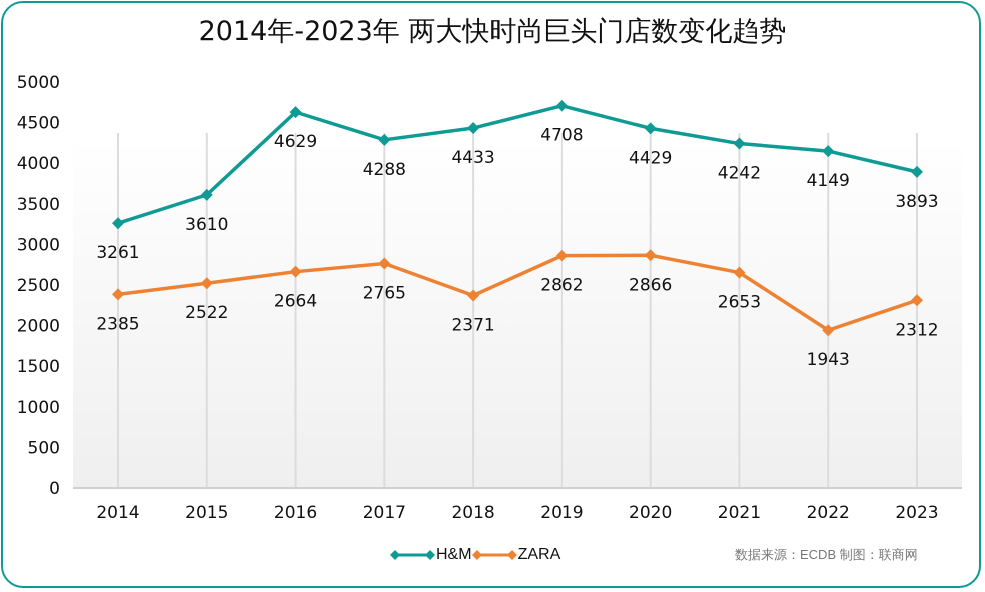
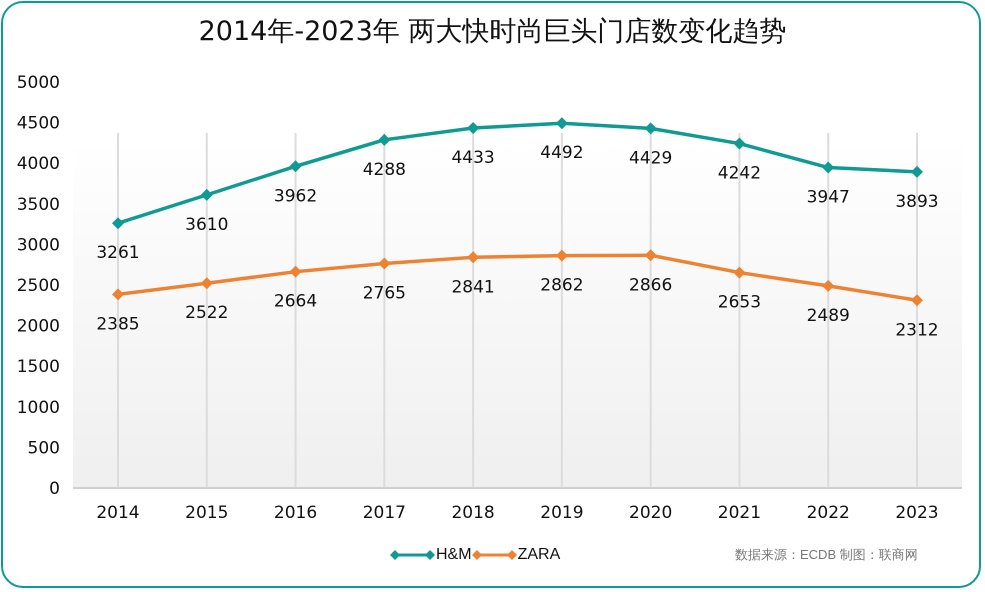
H&M/2016: 4629 -> 3962
ZARA/2018: 2371 -> 2841
H&M/2019: 4708 -> 4492
H&M/2022: 4149 -> 3947
ZARA/2022: 1943 -> 2489
